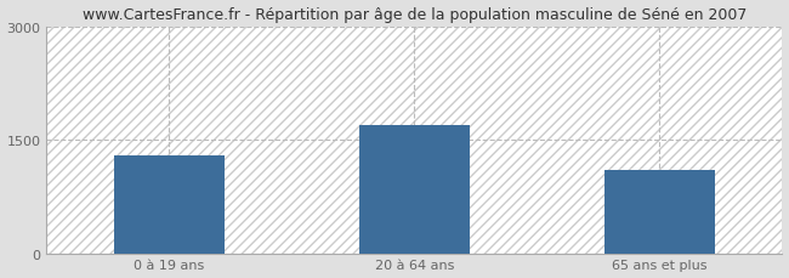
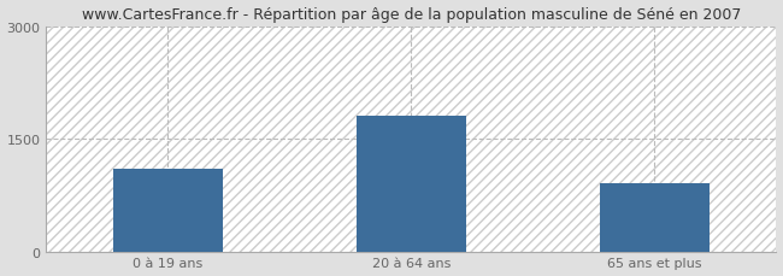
0 à 19 ans: 1300 -> 1100
20 à 64 ans: 1700 -> 1800
65 ans et plus: 1100 -> 900
